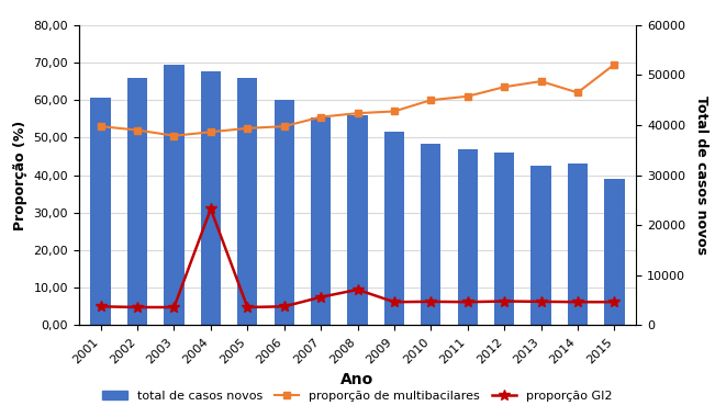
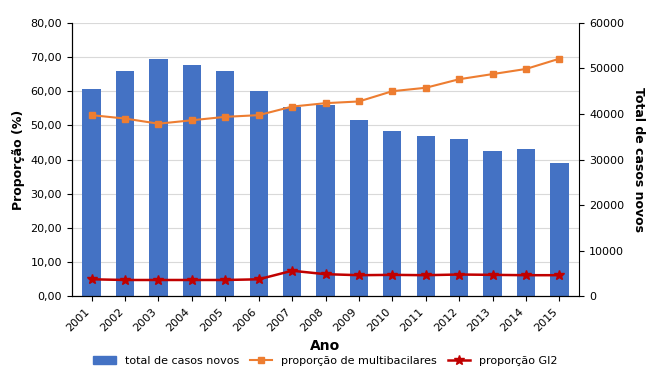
proporção GI2/2004: 31,0 -> 4,8
proporção GI2/2008: 9,5 -> 6,5
proporção de multibacilares/2014: 62,0 -> 66,5
